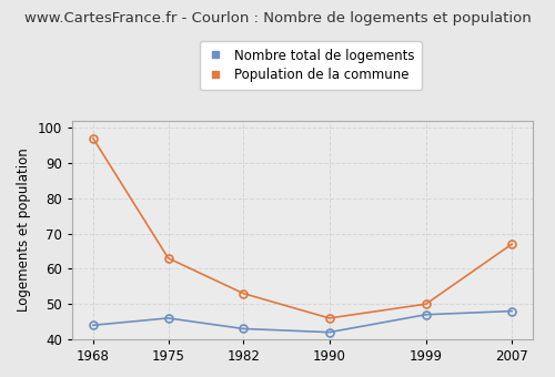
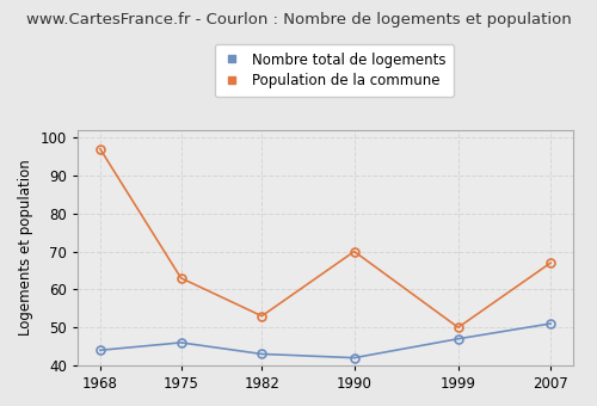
Population de la commune/1990: 46 -> 70
Nombre total de logements/2007: 48 -> 51
